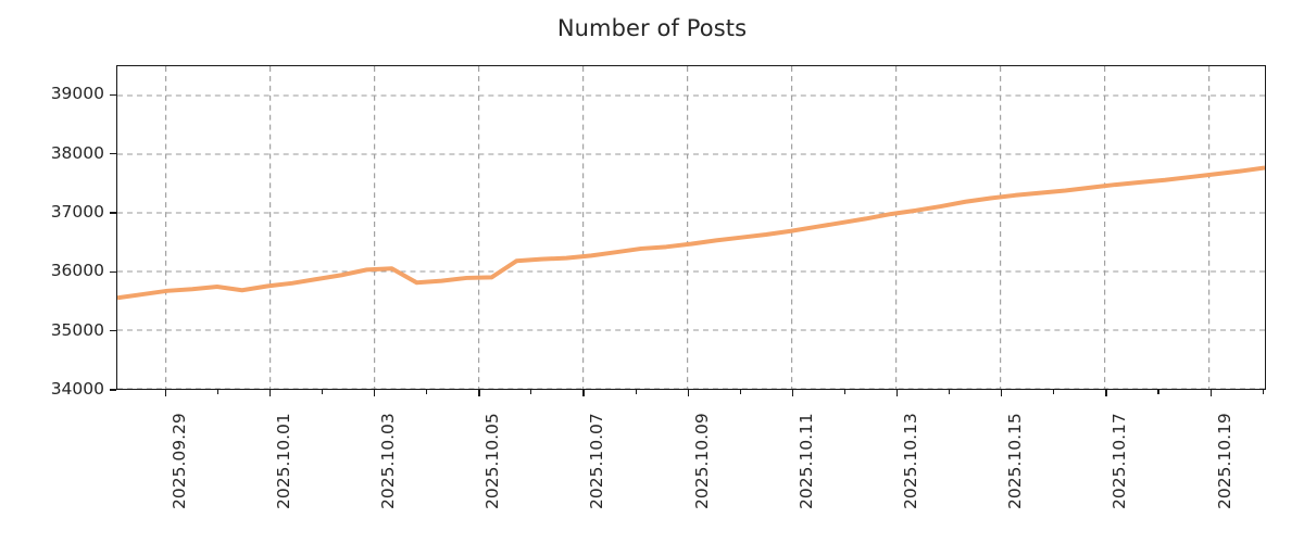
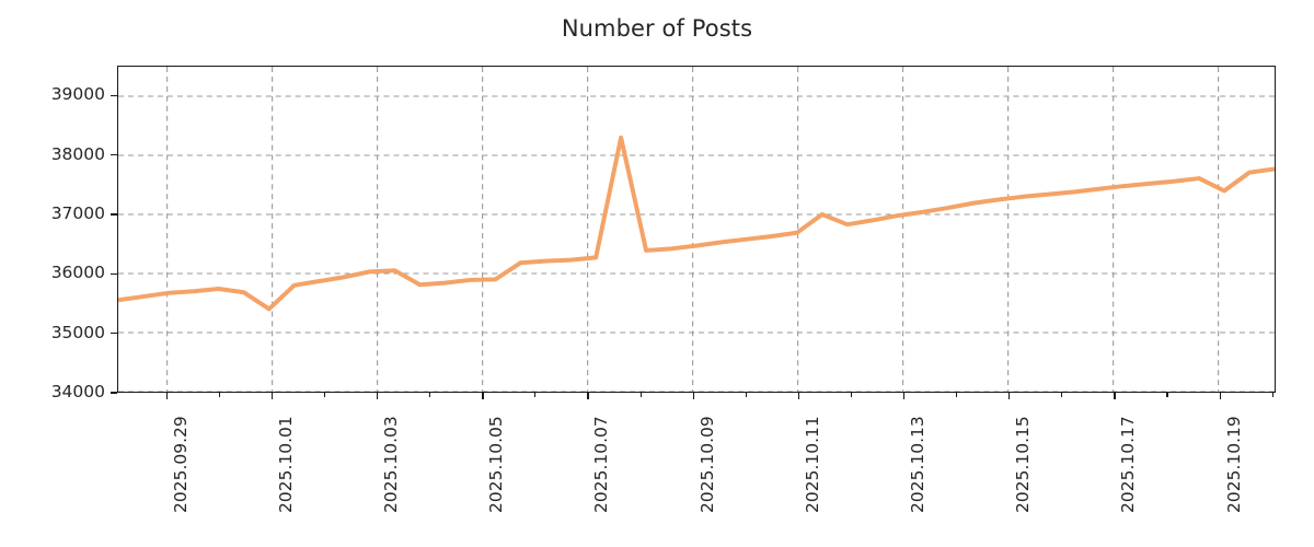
2025.10.01: 35800 -> 35400
2025.10.07: 36300 -> 38300
2025.10.11: 36800 -> 37000
2025.10.19: 37700 -> 37400
